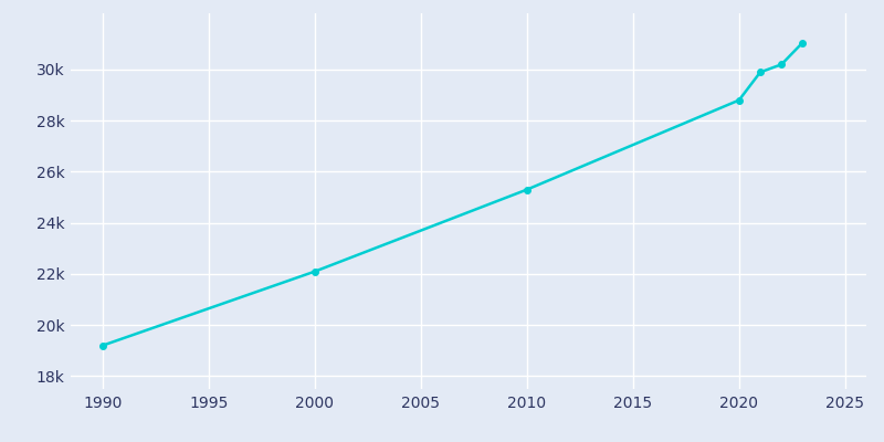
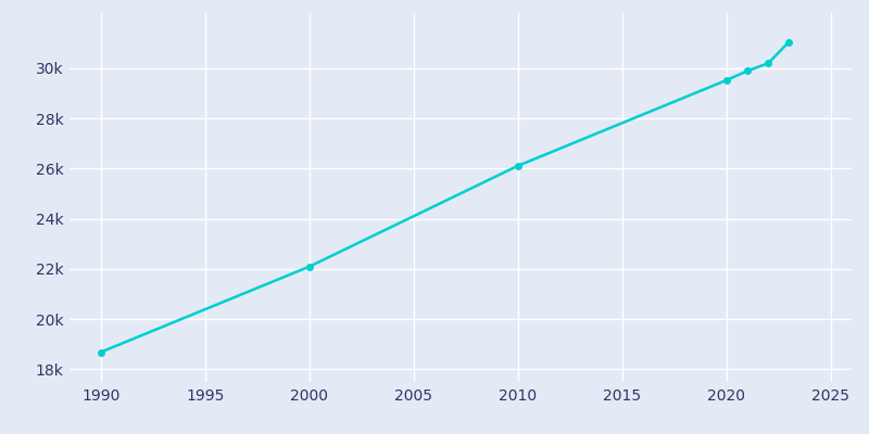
1990: 19.20k -> 18.69k
2010: 25.30k -> 26.11k
2020: 28.80k -> 29.52k
